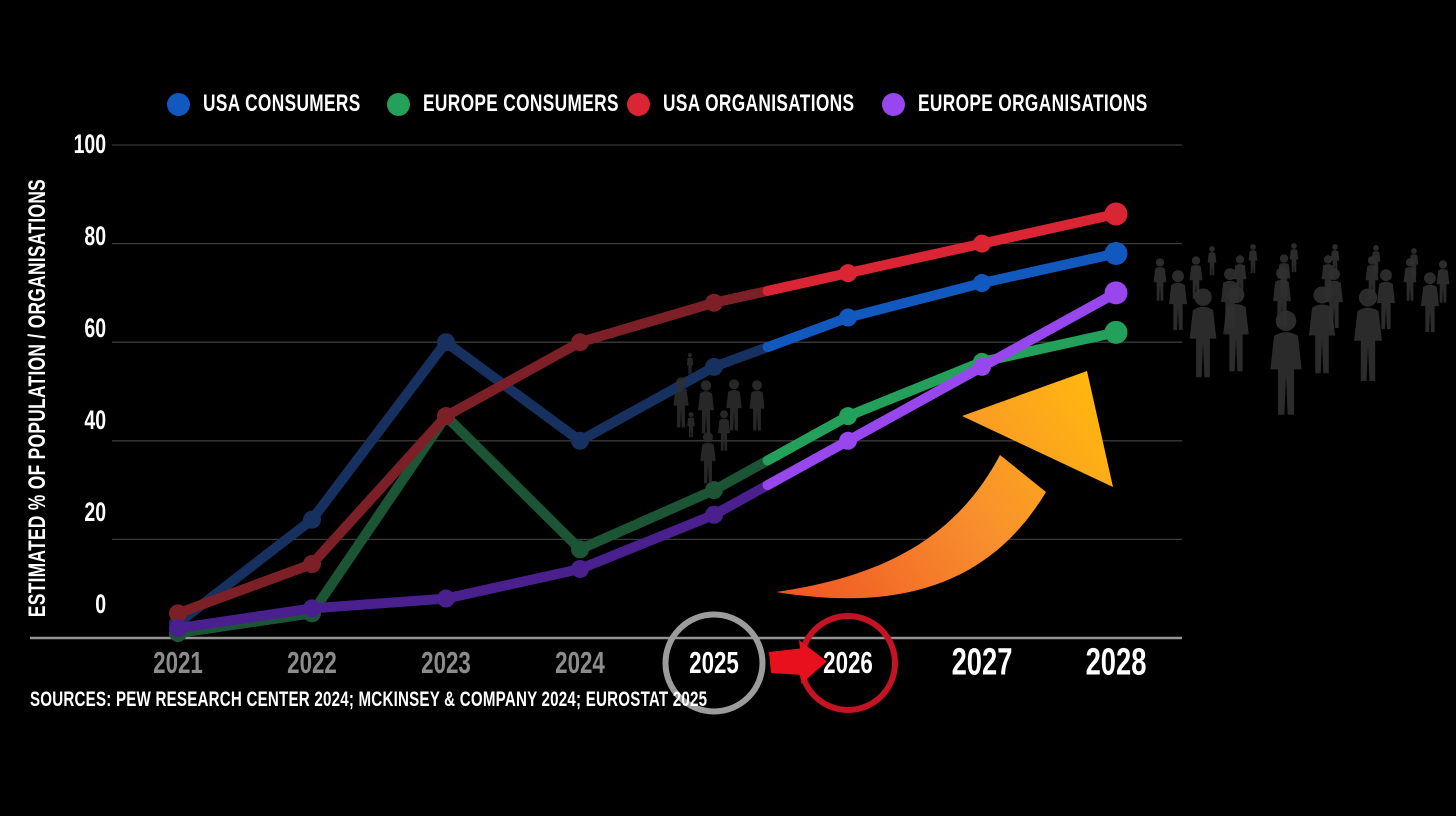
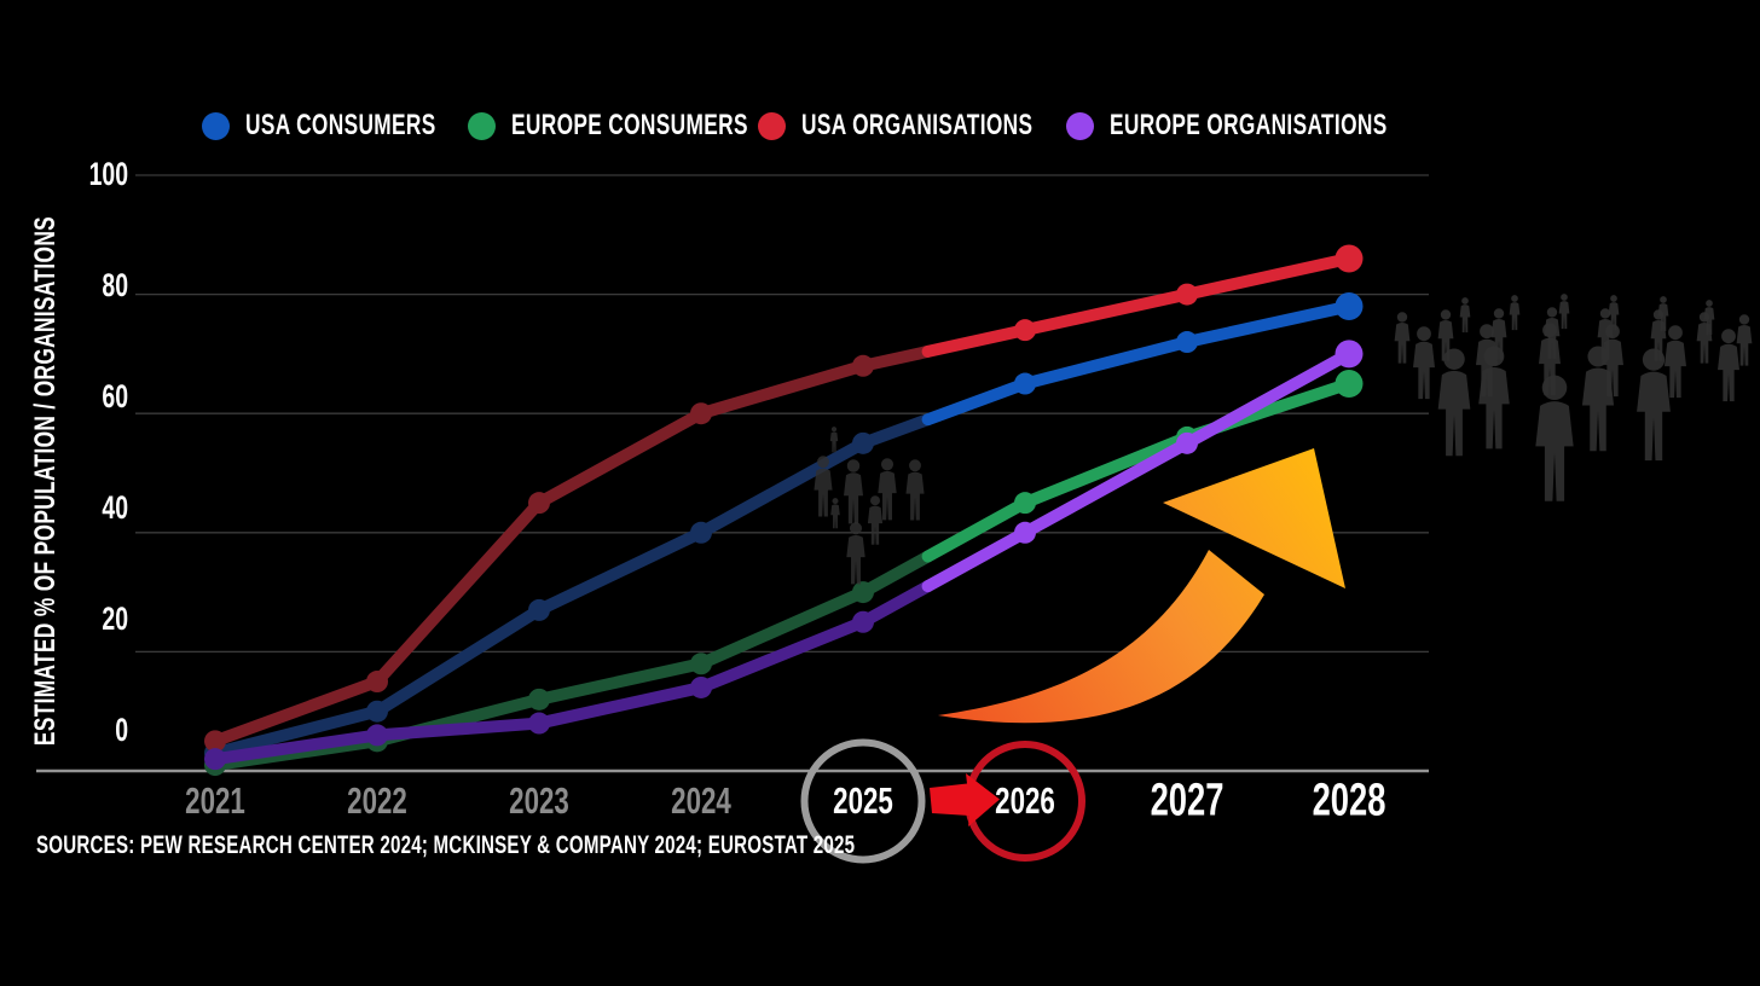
USA CONSUMERS/2022: 24 -> 10
USA CONSUMERS/2023: 60 -> 27
EUROPE CONSUMERS/2023: 45 -> 12
EUROPE CONSUMERS/2028: 62 -> 65
